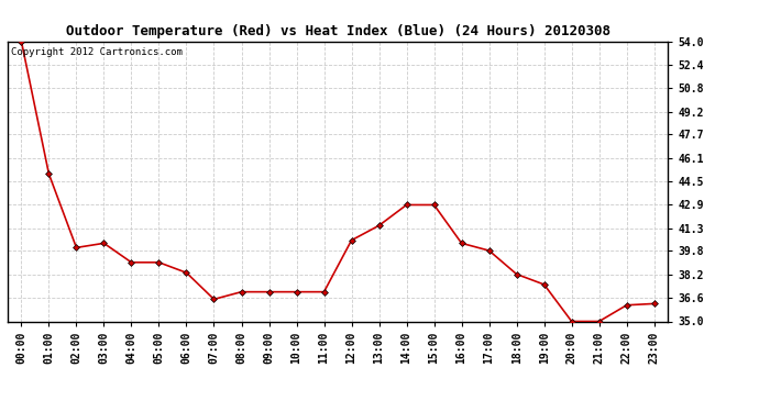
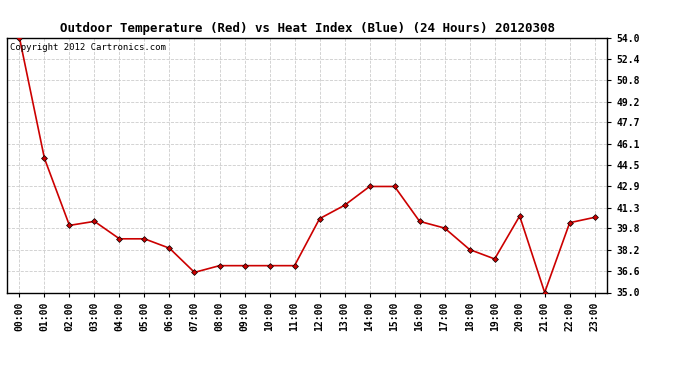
20:00: 35.0 -> 40.7
22:00: 36.1 -> 40.2
23:00: 36.2 -> 40.6
